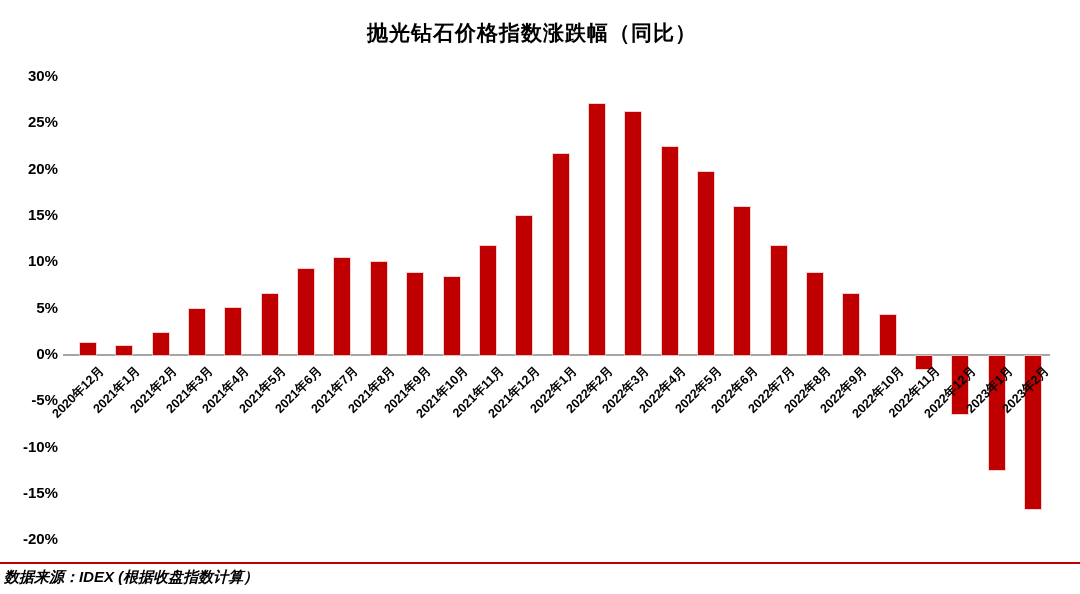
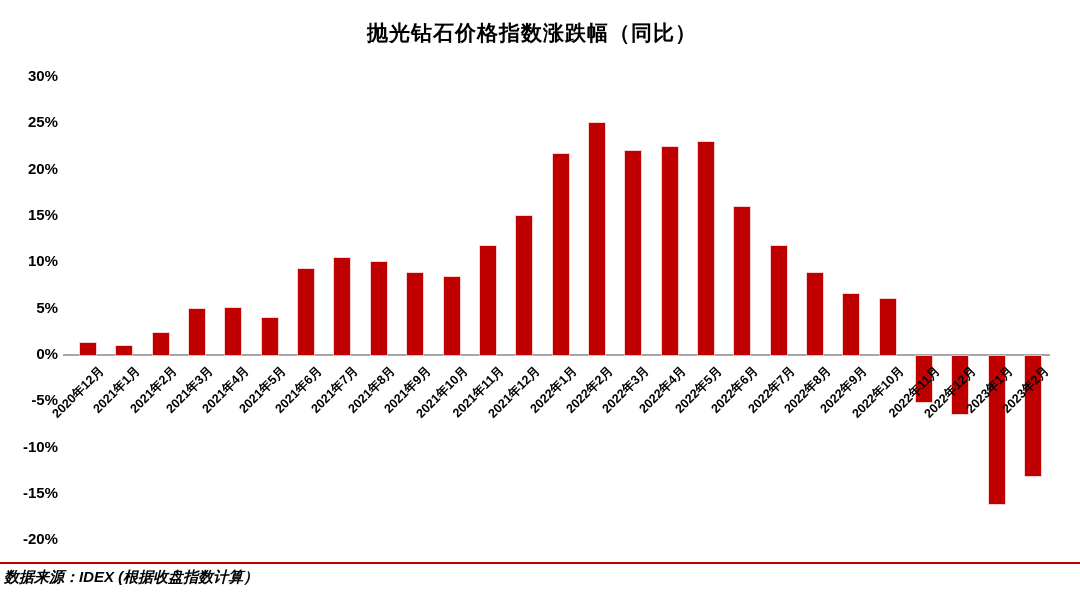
2021年5月: 7% -> 4%
2022年2月: 27% -> 25%
2022年3月: 26% -> 22%
2022年5月: 20% -> 23%
2022年10月: 4% -> 6%
2022年11月: -1% -> -5%
2023年1月: -12% -> -16%
2023年2月: -16% -> -13%
